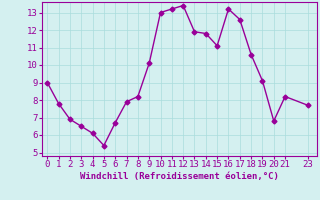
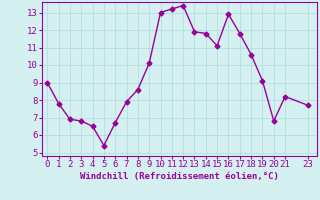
3: 6.5 -> 6.8
4: 6.1 -> 6.5
8: 8.2 -> 8.6
16: 13.2 -> 12.9
17: 12.6 -> 11.8
